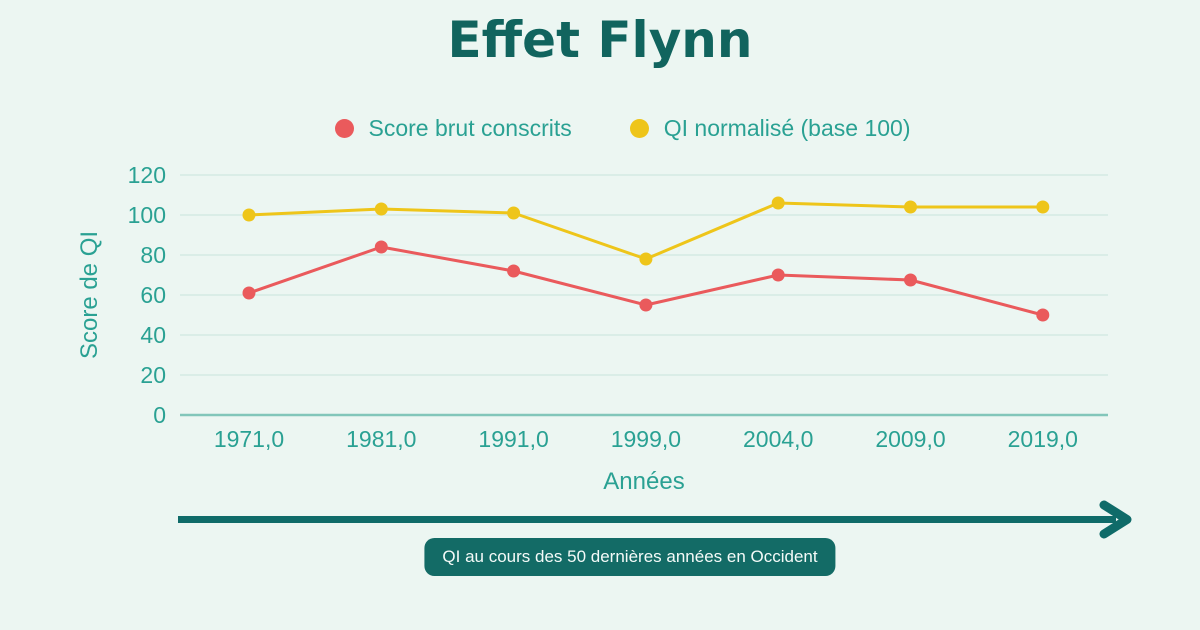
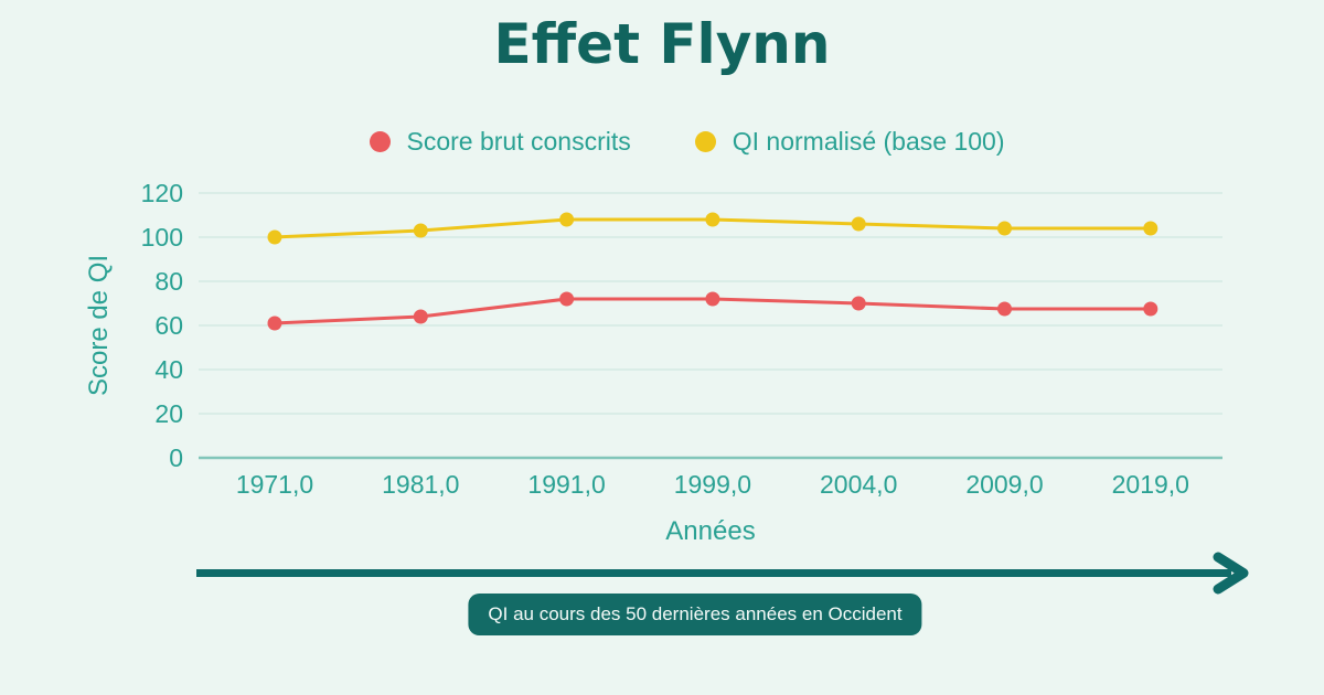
Score brut conscrits/1981,0: 84 -> 64
QI normalisé (base 100)/1991,0: 101 -> 108
Score brut conscrits/1999,0: 55 -> 72
QI normalisé (base 100)/1999,0: 78 -> 108
Score brut conscrits/2019,0: 50 -> 68
